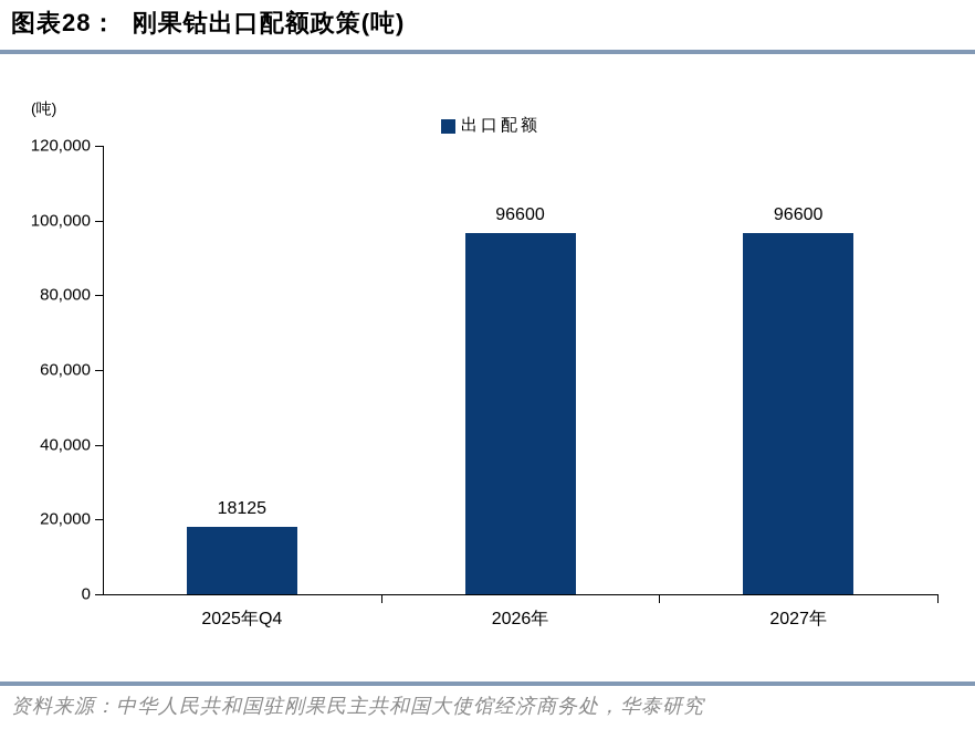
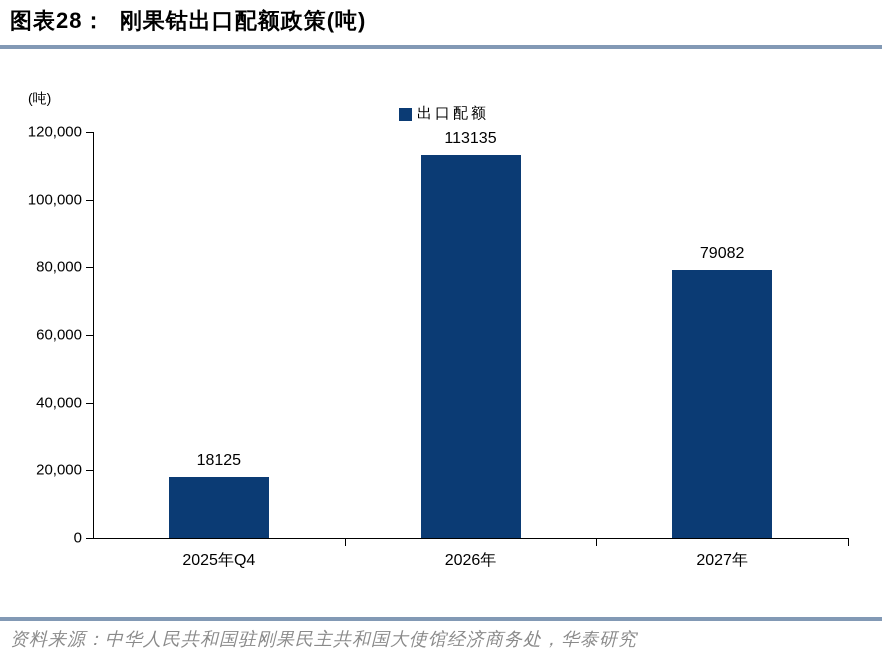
2026年: 96600 -> 113135
2027年: 96600 -> 79082
